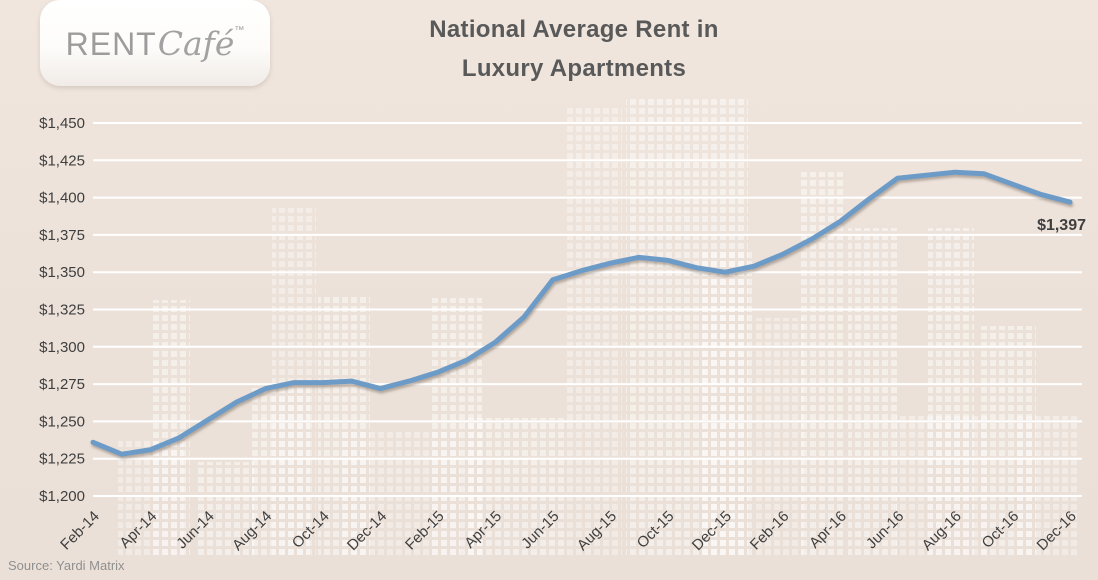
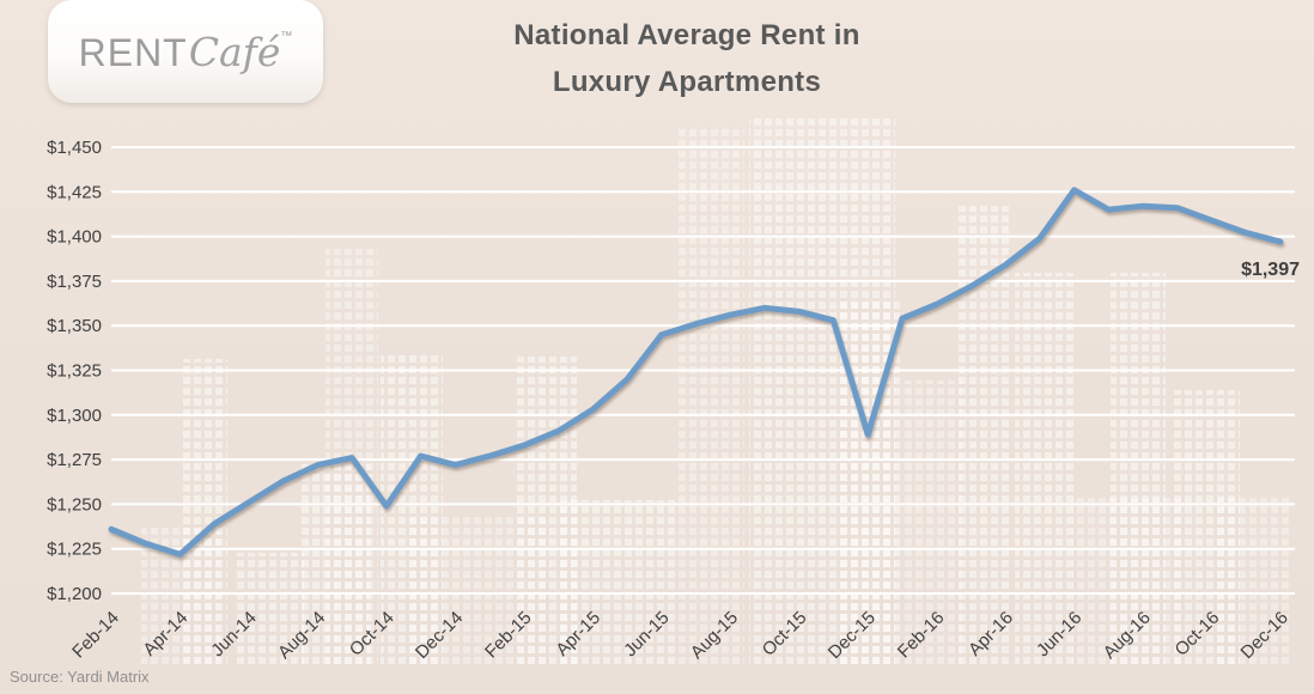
Apr-14: $1231 -> $1222
Oct-14: $1276 -> $1249
Dec-15: $1350 -> $1289
Jun-16: $1413 -> $1426
